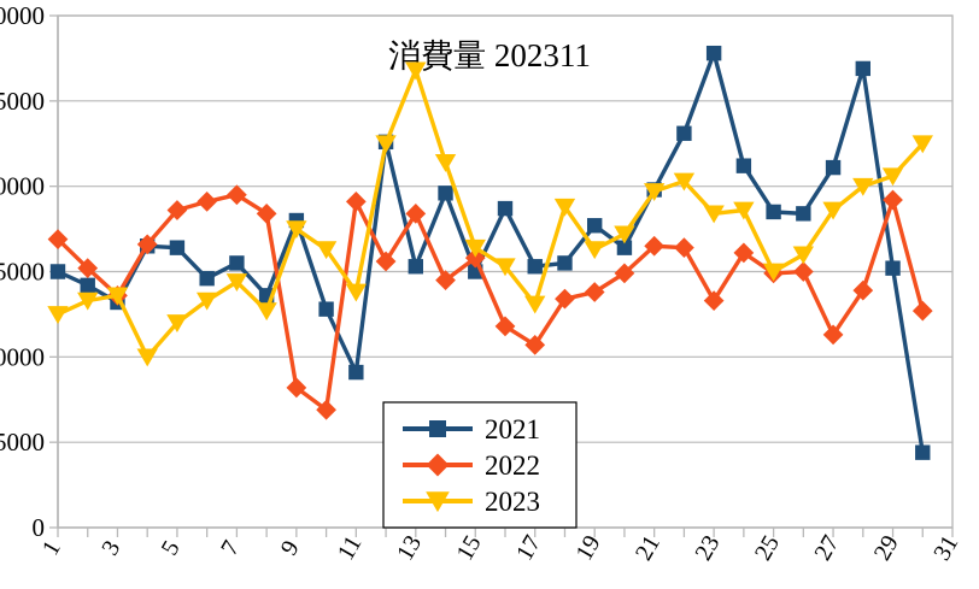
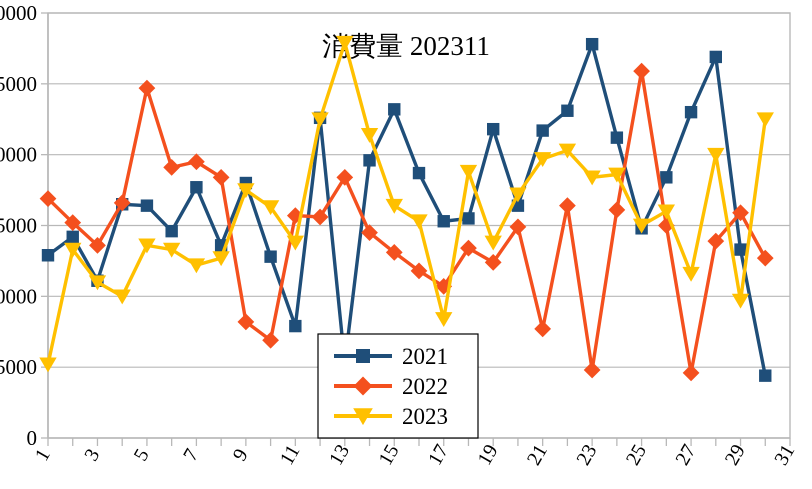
2021/1: 15000 -> 12900
2023/1: 12500 -> 5200
2021/3: 13200 -> 11100
2023/3: 13600 -> 11000
2022/5: 18600 -> 24700
2023/5: 12000 -> 13600
2021/7: 15500 -> 17700
2023/7: 14400 -> 12200
2021/11: 9100 -> 7900
2022/11: 19100 -> 15700
2021/13: 15300 -> 5300
2023/13: 26800 -> 27900
2021/15: 15000 -> 23200
2022/15: 15800 -> 13100
2023/17: 13100 -> 8400
2021/19: 17700 -> 21800
2022/19: 13800 -> 12400
2023/19: 16300 -> 13800
2021/21: 19800 -> 21700
2022/21: 16500 -> 7700
2022/23: 13300 -> 4800
2021/25: 18500 -> 14800
2022/25: 14900 -> 25900
2021/27: 21100 -> 23000
2022/27: 11300 -> 4600
2023/27: 18600 -> 11600
2021/29: 15200 -> 13300
2022/29: 19200 -> 15900
2023/29: 20600 -> 9700
